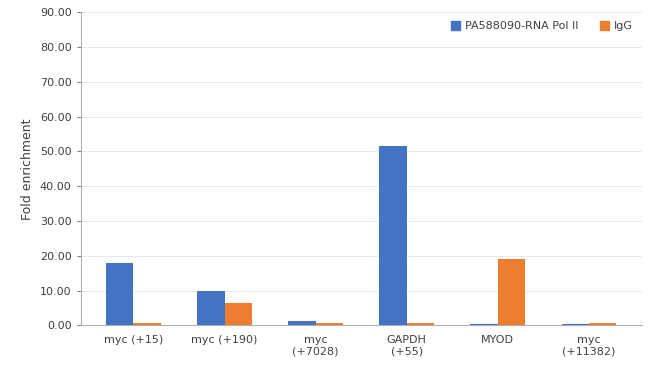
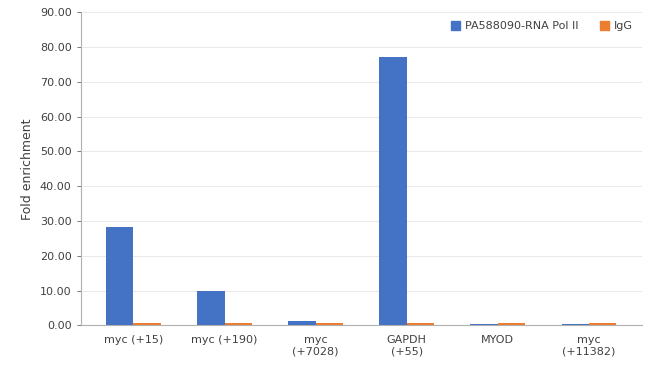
PA588090-RNA Pol II/myc (+15): 18.0 -> 28.3
IgG/myc (+190): 6.5 -> 0.7
PA588090-RNA Pol II/GAPDH (+55): 51.5 -> 77.3
IgG/MYOD: 19.0 -> 0.8
